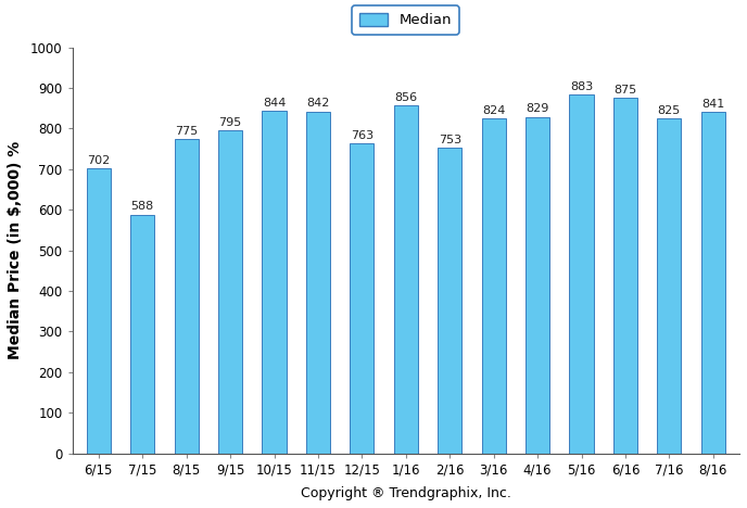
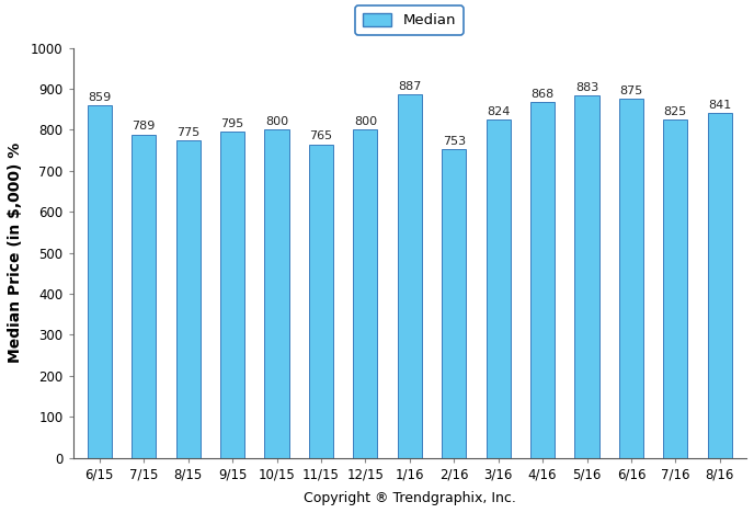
6/15: 702 -> 859
7/15: 588 -> 789
10/15: 844 -> 800
11/15: 842 -> 765
12/15: 763 -> 800
1/16: 856 -> 887
4/16: 829 -> 868
